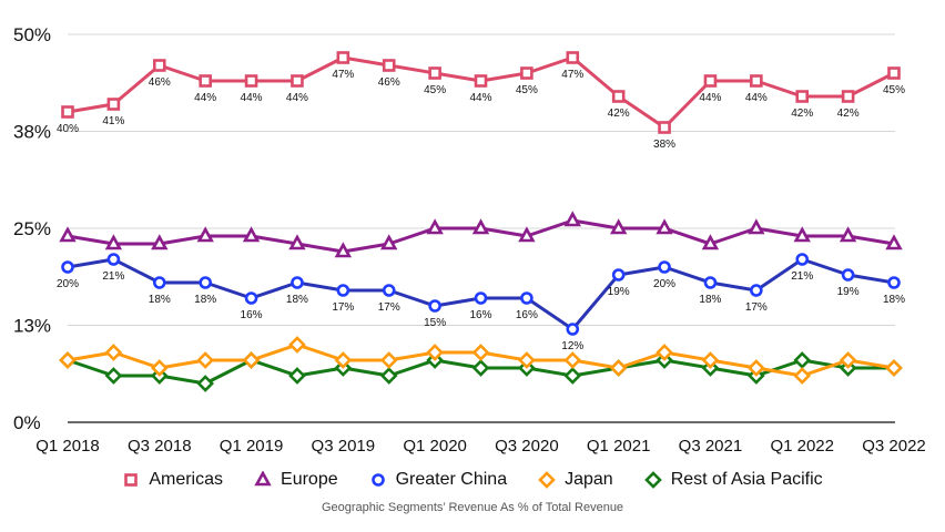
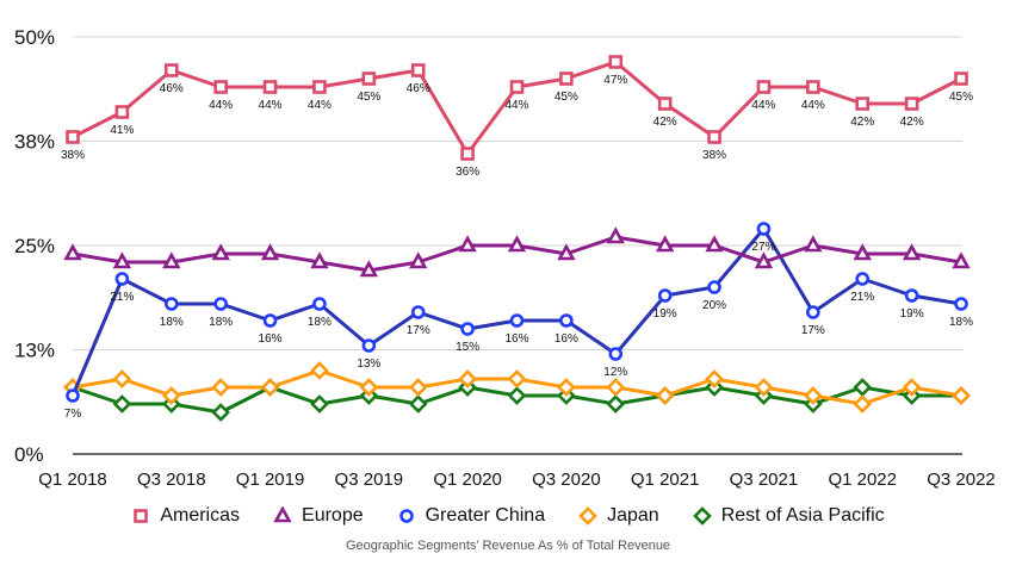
Americas/Q1 2018: 40% -> 38%
Greater China/Q1 2018: 20% -> 7%
Americas/Q3 2019: 47% -> 45%
Greater China/Q3 2019: 17% -> 13%
Americas/Q1 2020: 45% -> 36%
Greater China/Q3 2021: 18% -> 27%
